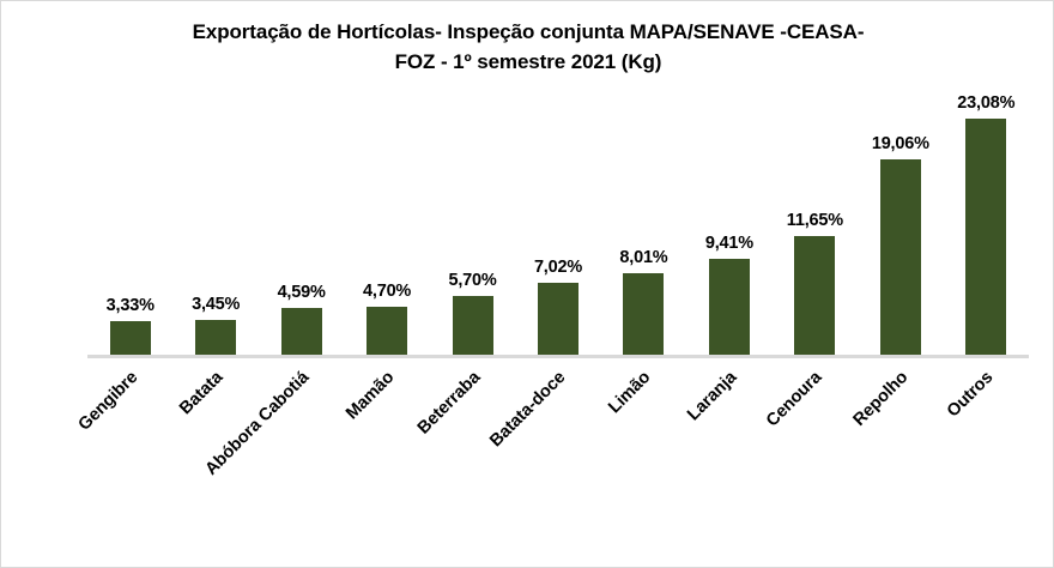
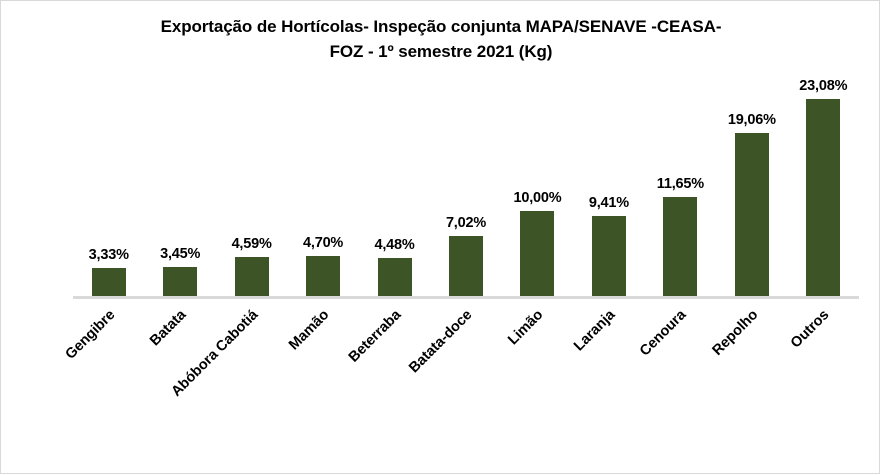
Beterraba: 5,70% -> 4,48%
Limão: 8,01% -> 10,00%
